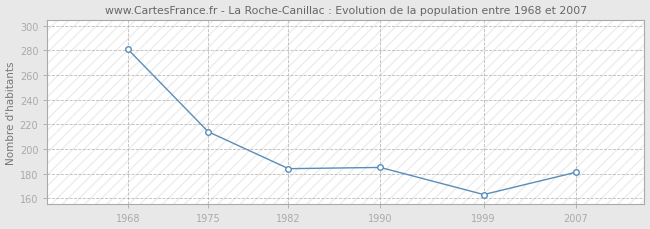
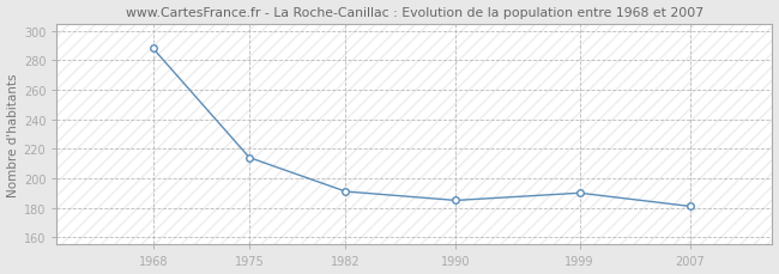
1968: 281 -> 288
1982: 184 -> 191
1999: 163 -> 190
